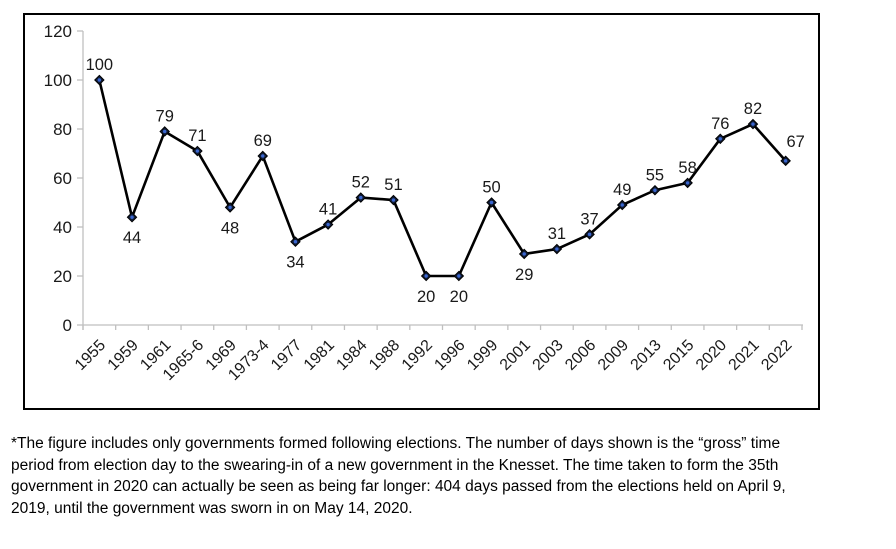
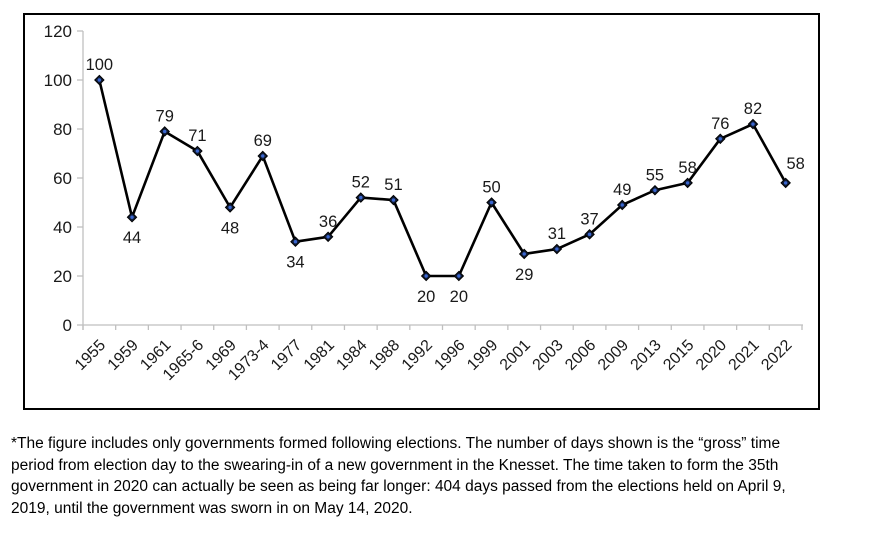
1981: 41 -> 36
2022: 67 -> 58
